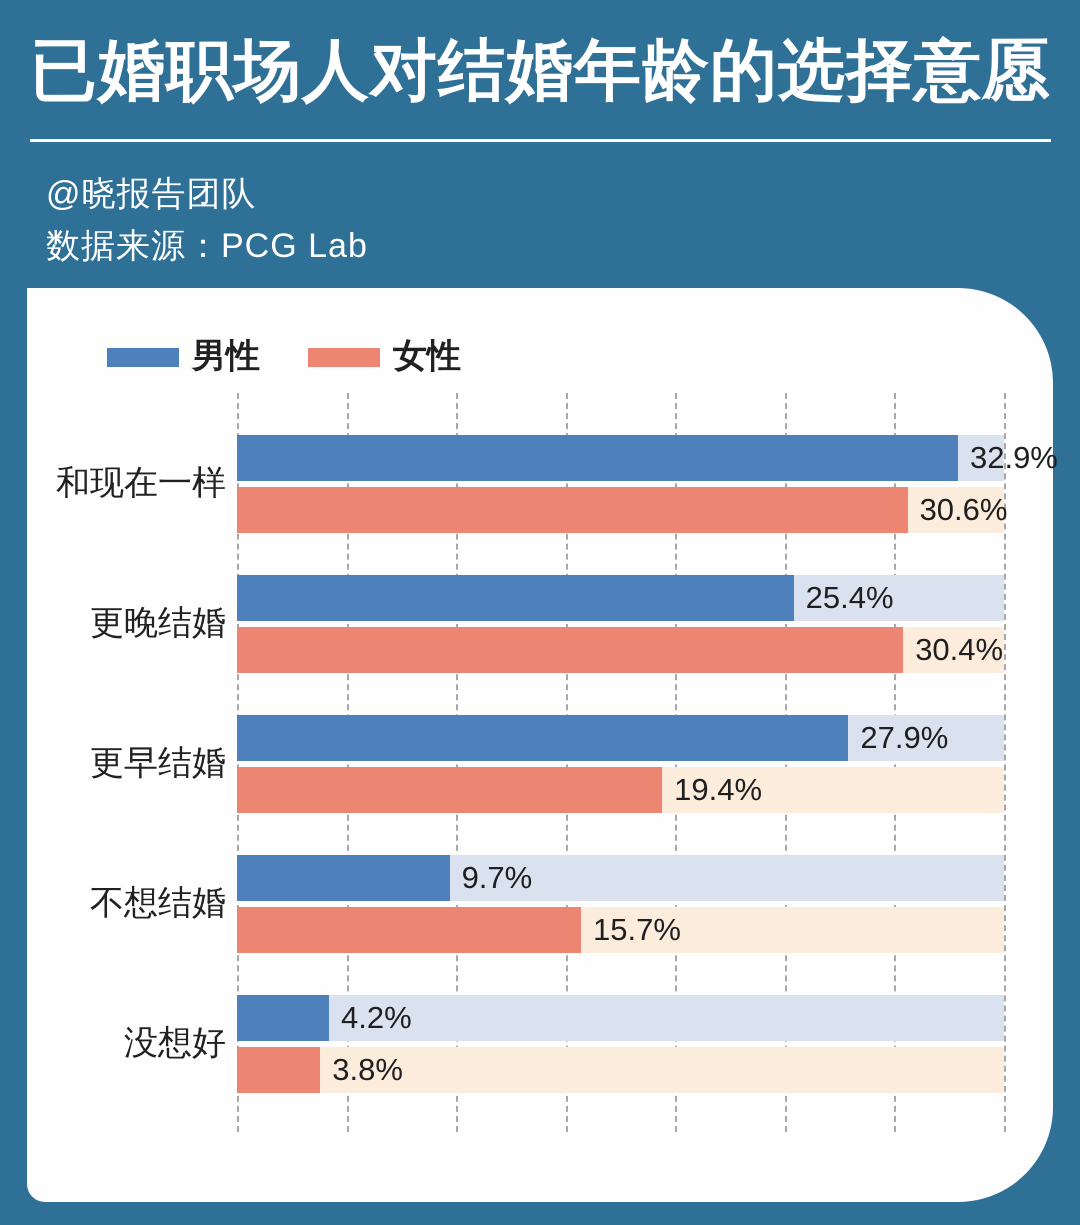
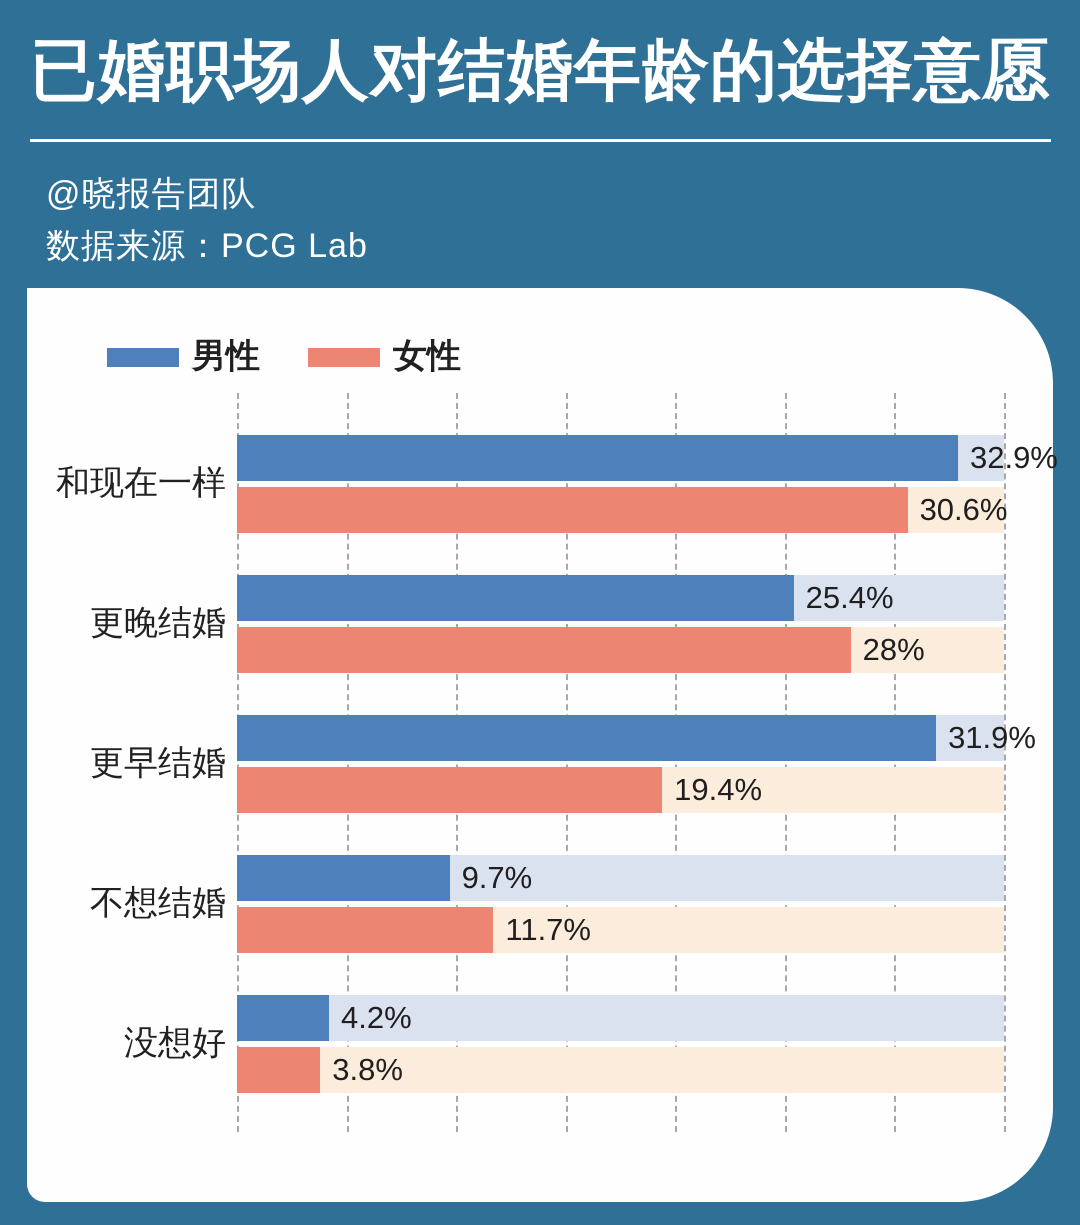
女性/更晚结婚: 30.4% -> 28%
男性/更早结婚: 27.9% -> 31.9%
女性/不想结婚: 15.7% -> 11.7%
